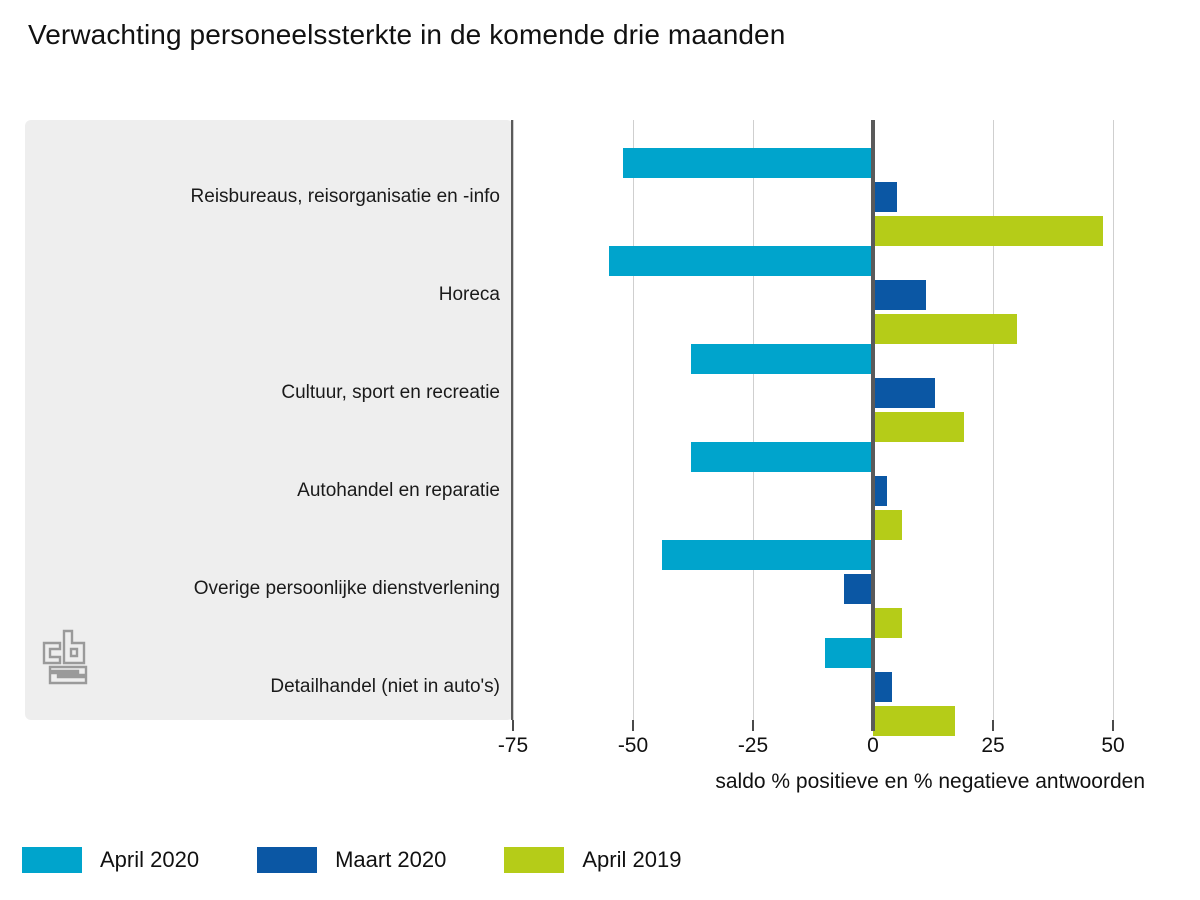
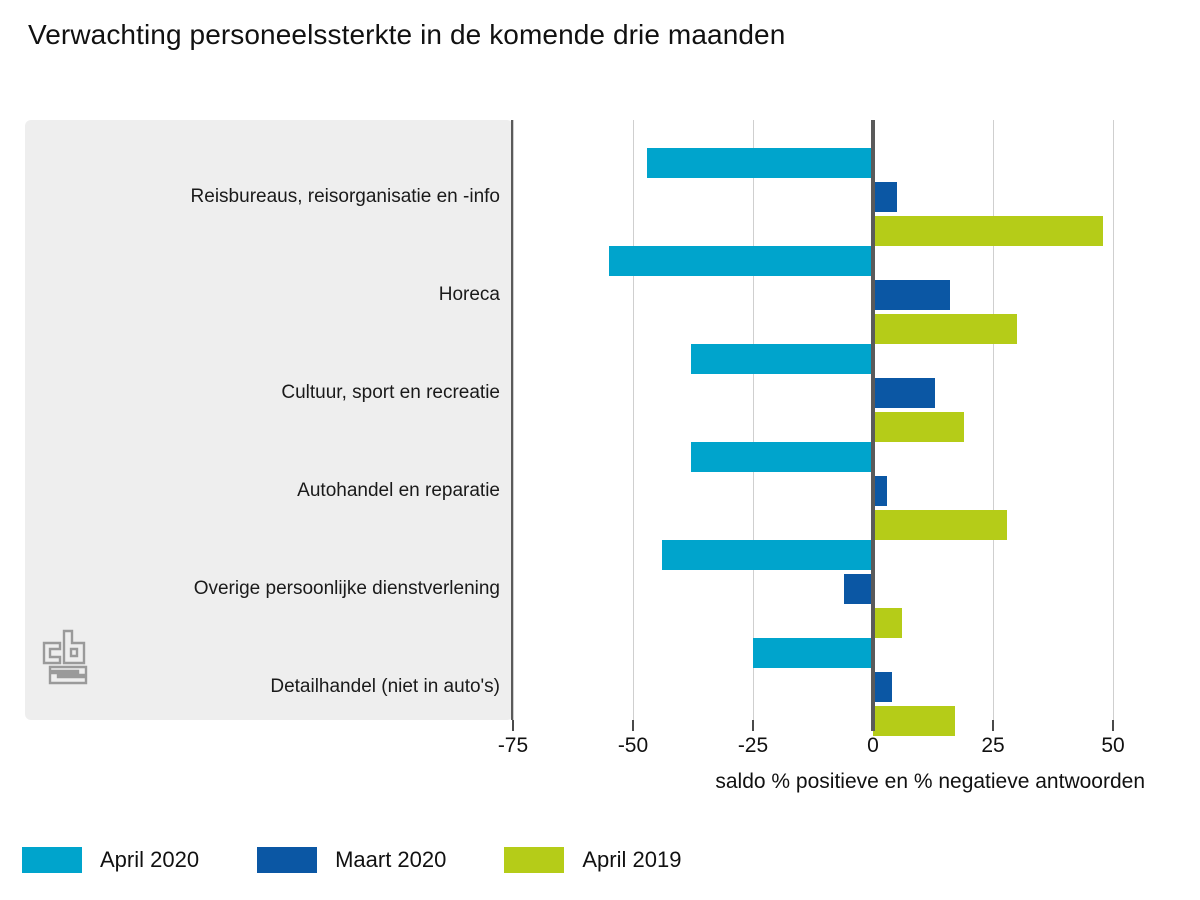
April 2020/Reisbureaus, reisorganisatie en -info: -52 -> -47
Maart 2020/Horeca: 11 -> 16
April 2019/Autohandel en reparatie: 6 -> 28
April 2020/Detailhandel (niet in auto's): -10 -> -25
